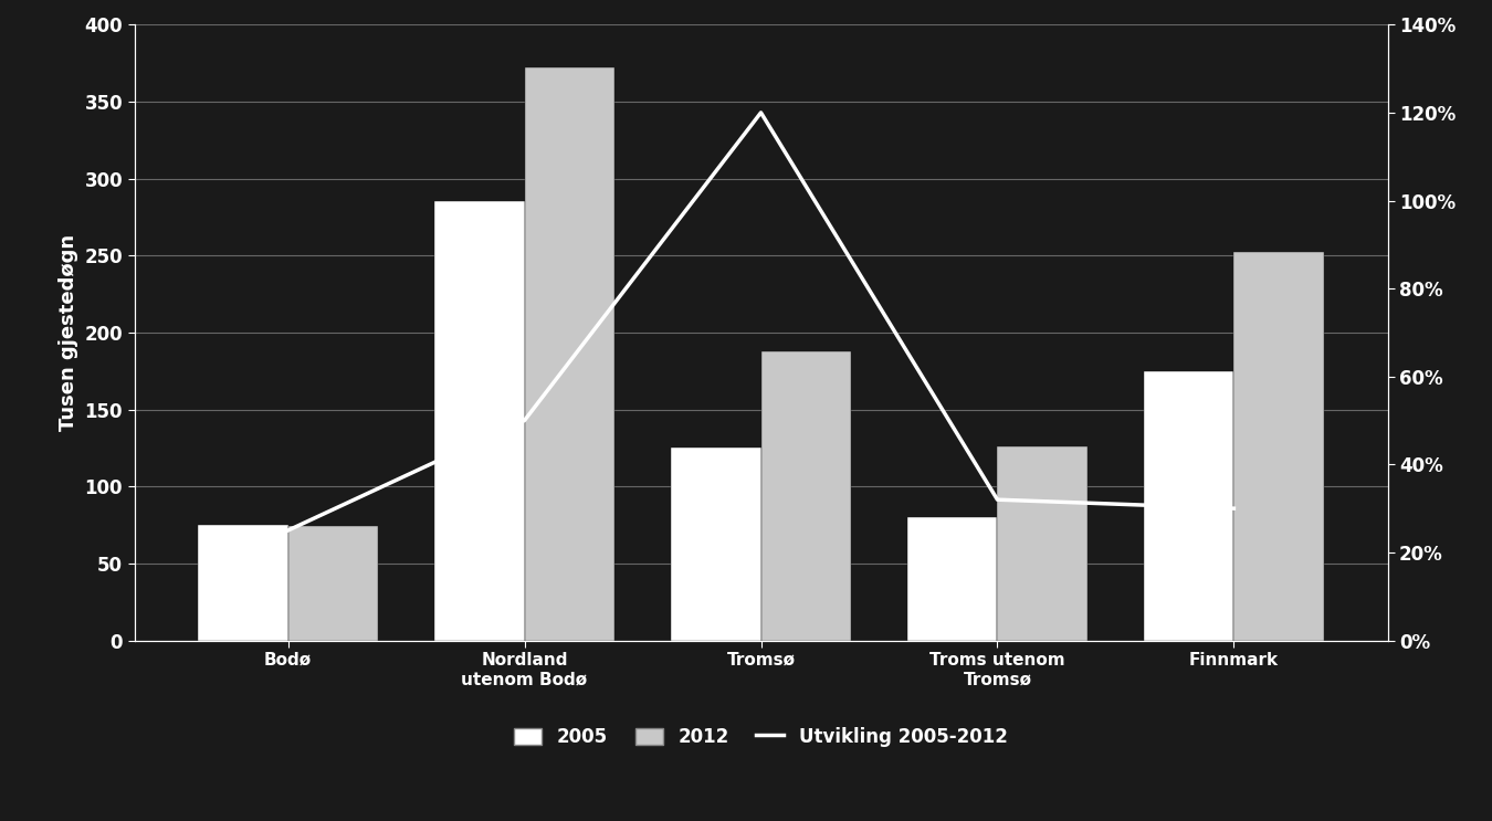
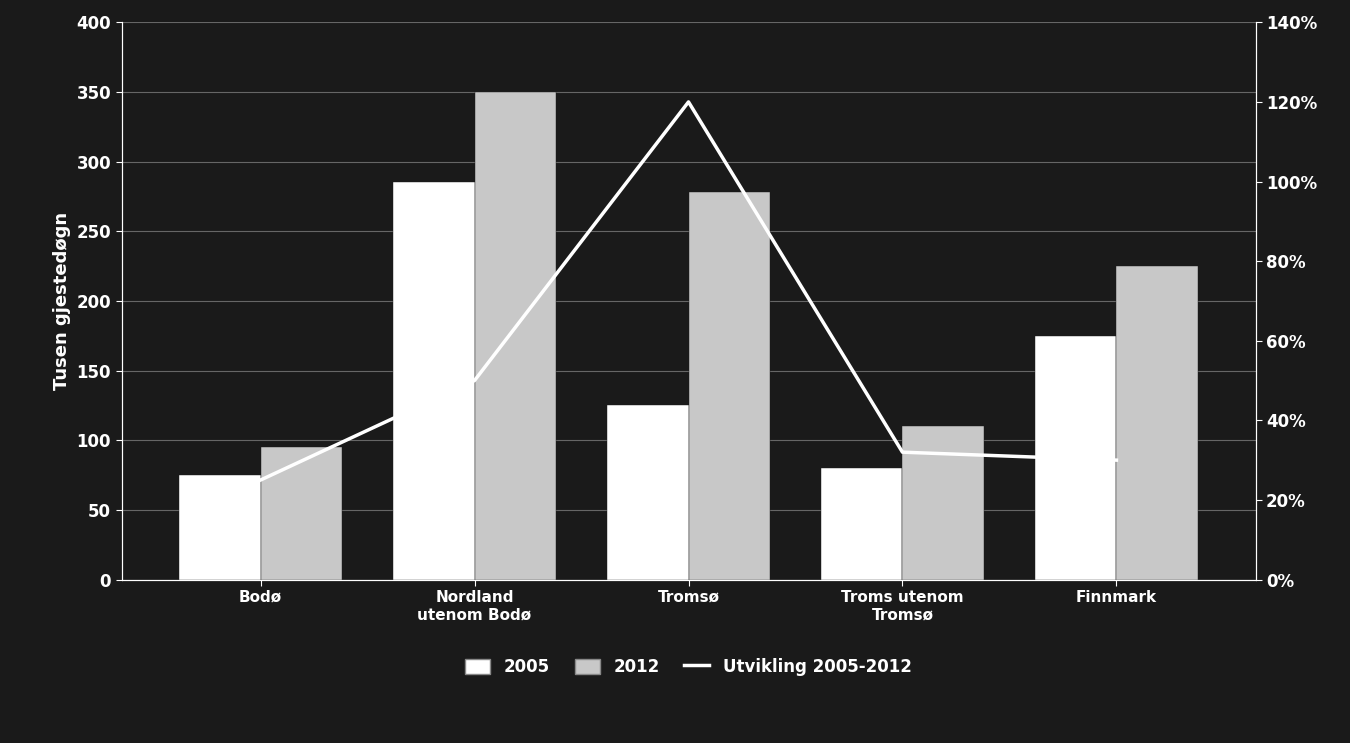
2012/Bodø: 74 -> 95
2012/Nordland utenom Bodø: 372 -> 350
2012/Tromsø: 188 -> 278
2012/Troms utenom Tromsø: 126 -> 110
2012/Finnmark: 252 -> 225
